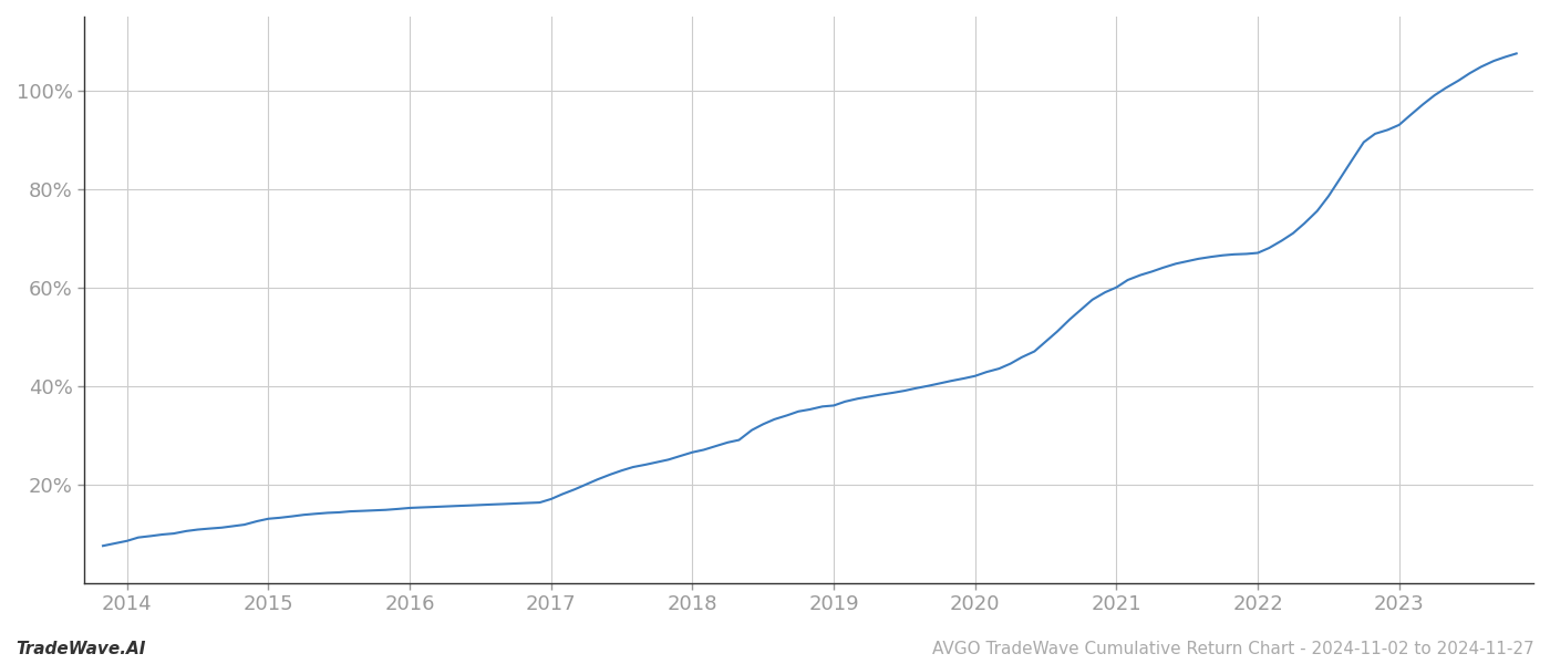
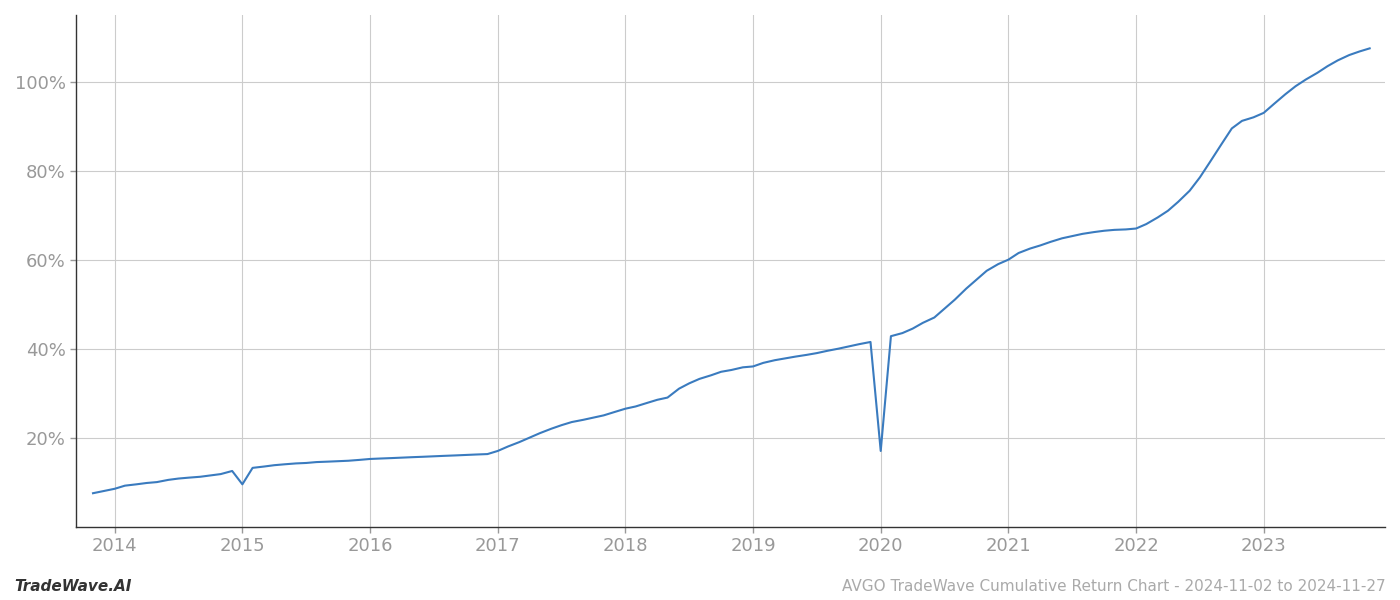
2015: 13.0% -> 9.5%
2020: 42.0% -> 17.0%
